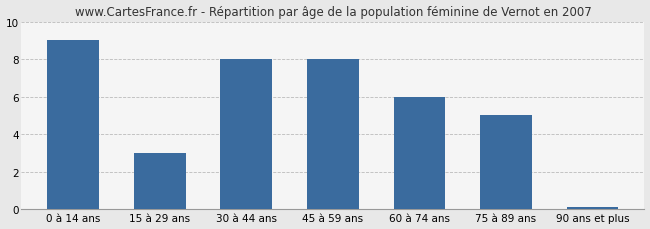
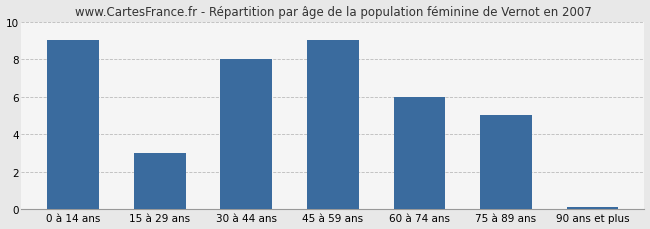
45 à 59 ans: 8.0 -> 9.0
